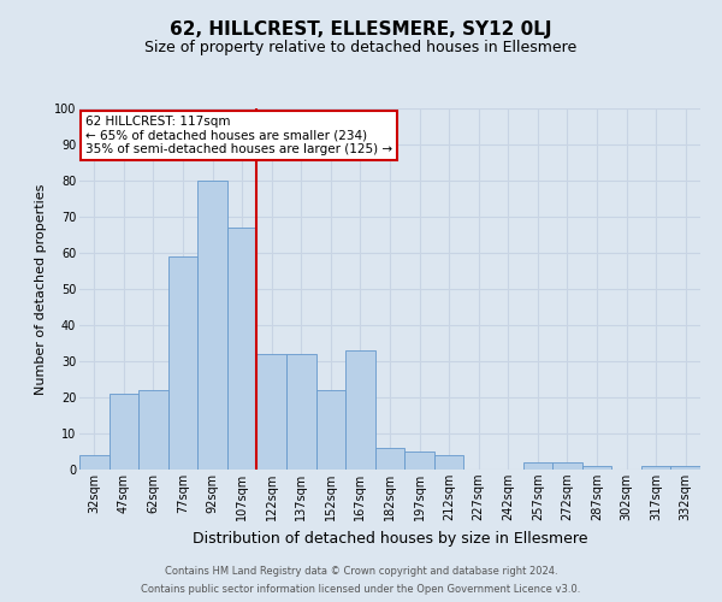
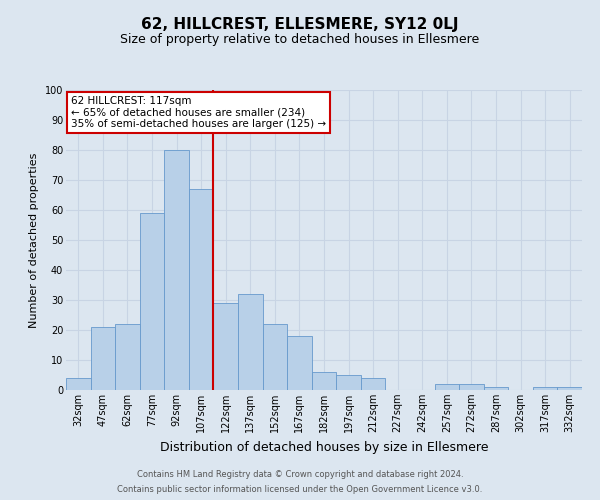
122sqm: 32 -> 29
167sqm: 33 -> 18
